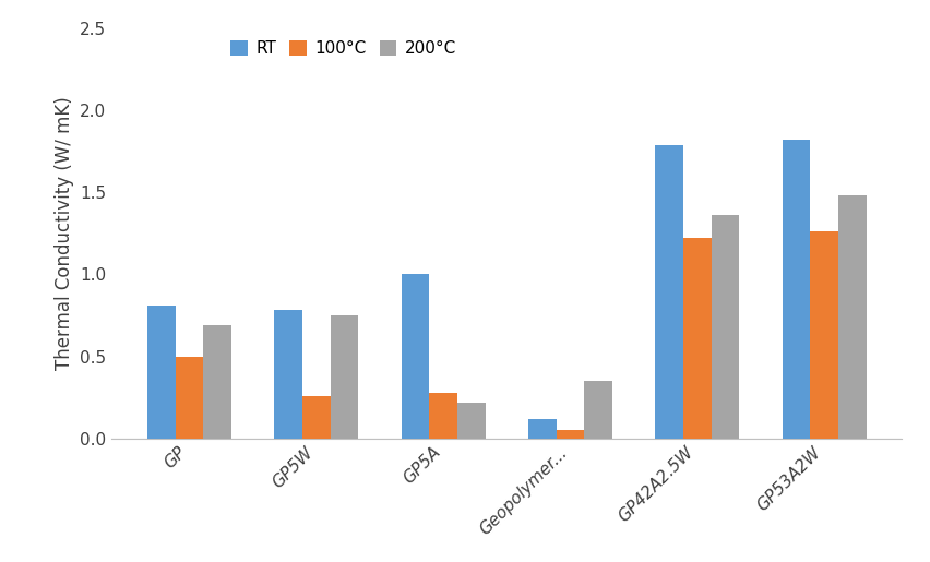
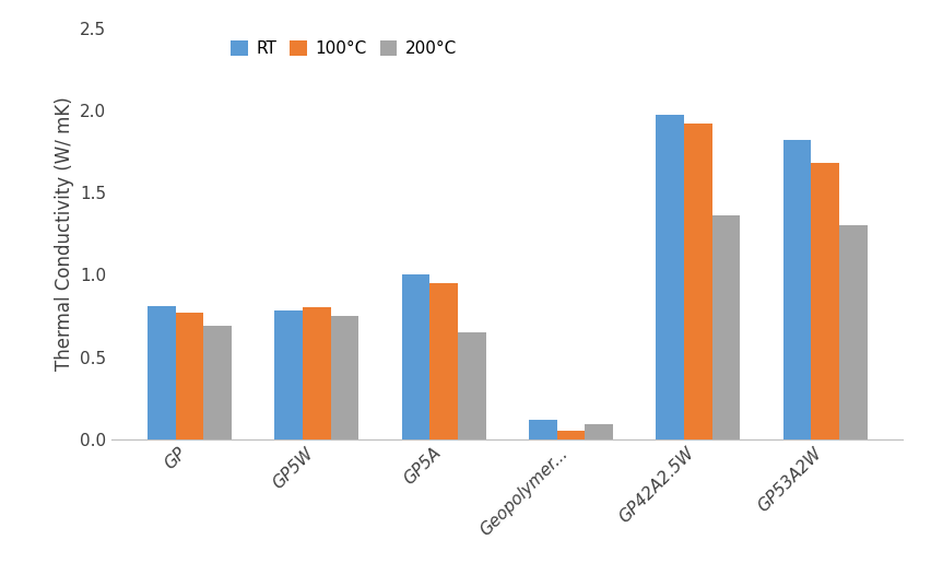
100°C/GP: 0.50 -> 0.77
100°C/GP5W: 0.26 -> 0.80
100°C/GP5A: 0.28 -> 0.95
200°C/GP5A: 0.22 -> 0.65
200°C/Geopolymer...: 0.35 -> 0.09
RT/GP42A2.5W: 1.79 -> 1.97
100°C/GP42A2.5W: 1.22 -> 1.92
100°C/GP53A2W: 1.26 -> 1.68
200°C/GP53A2W: 1.48 -> 1.30
